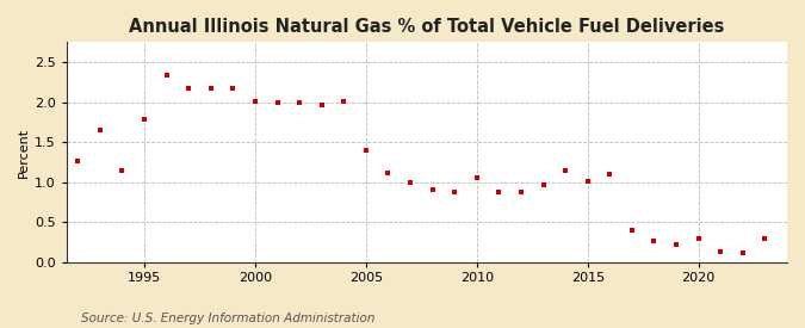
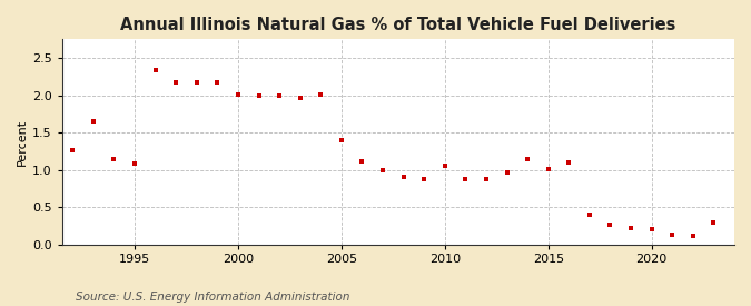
1995: 1.78 -> 1.08
2020: 0.30 -> 0.20
